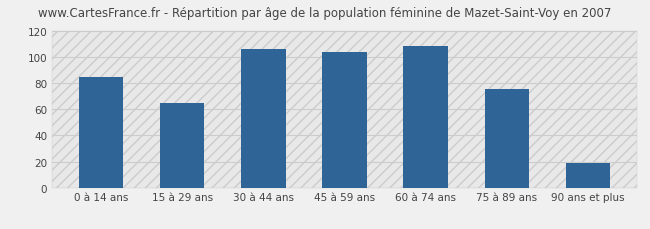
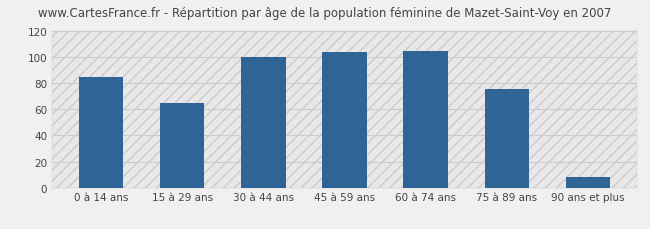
30 à 44 ans: 106 -> 100
60 à 74 ans: 109 -> 105
90 ans et plus: 19 -> 8
